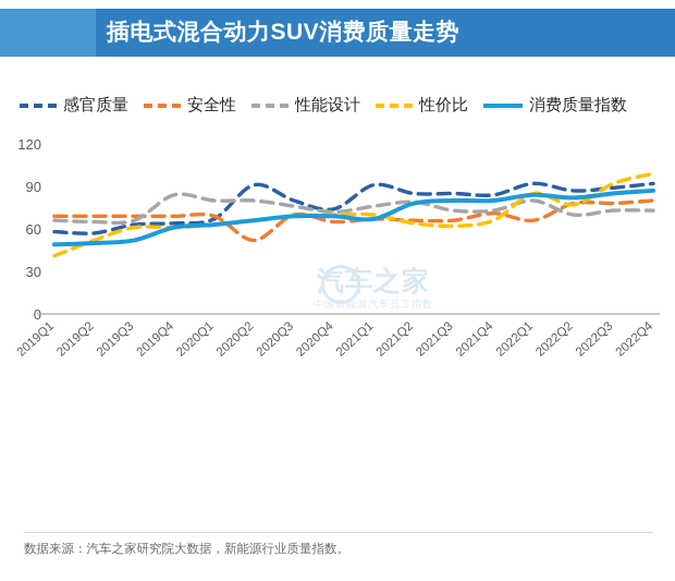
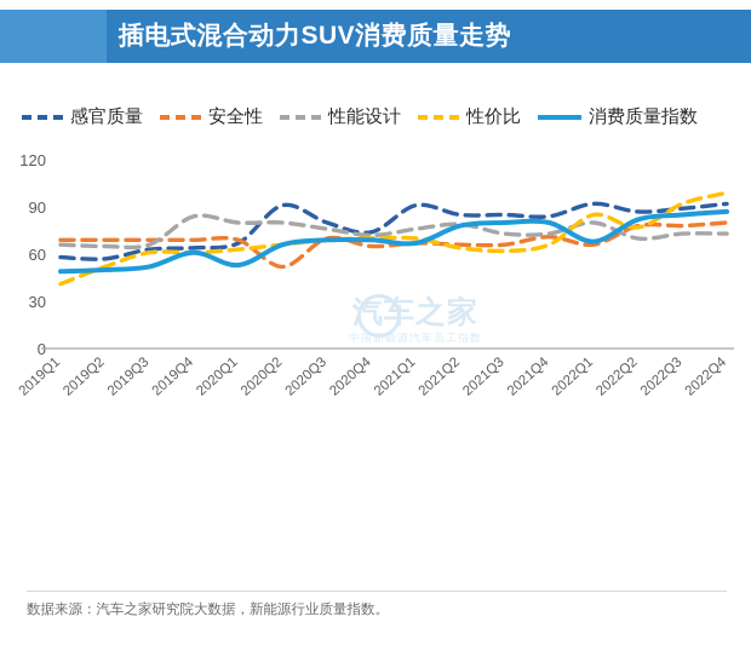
消费质量指数/2020Q1: 63 -> 53
消费质量指数/2022Q1: 84 -> 68
